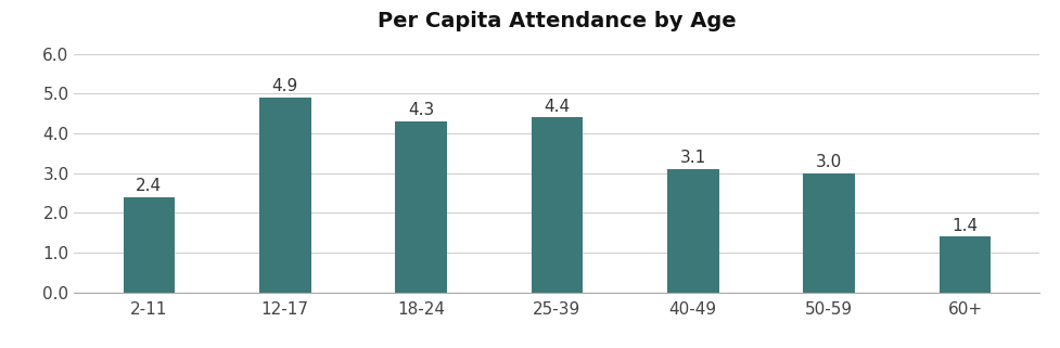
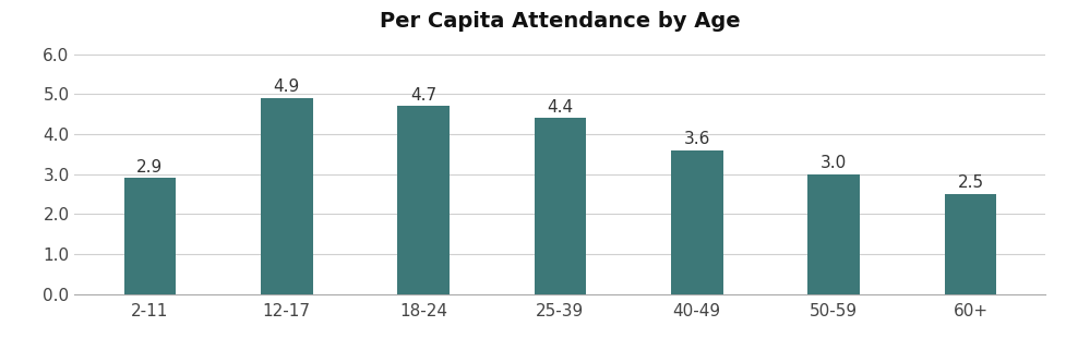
2-11: 2.4 -> 2.9
18-24: 4.3 -> 4.7
40-49: 3.1 -> 3.6
60+: 1.4 -> 2.5
